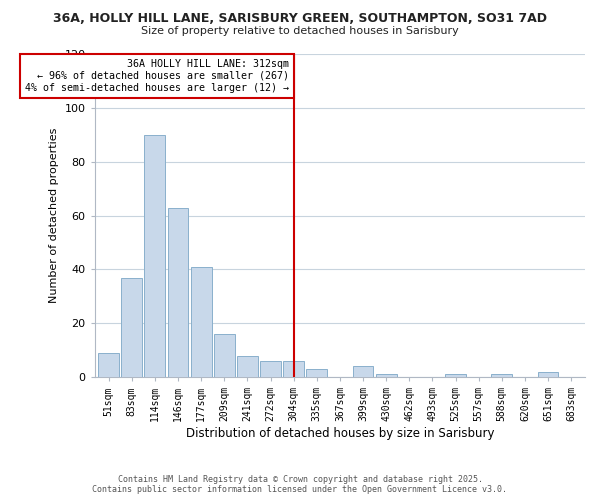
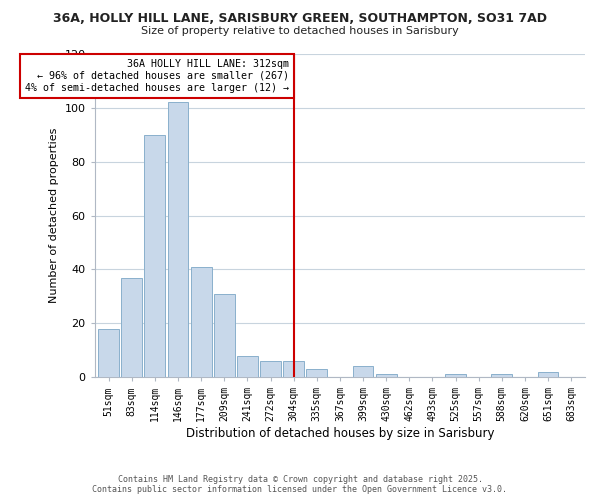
51sqm: 9 -> 18
146sqm: 63 -> 102
209sqm: 16 -> 31
